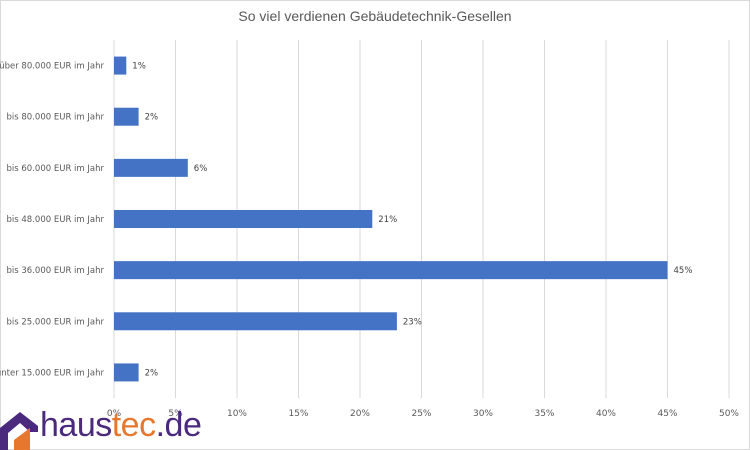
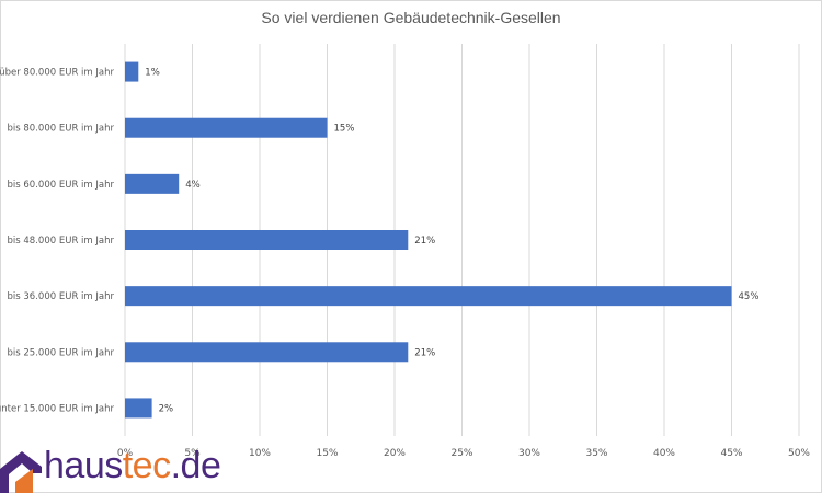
bis 80.000 EUR im Jahr: 2% -> 15%
bis 60.000 EUR im Jahr: 6% -> 4%
bis 25.000 EUR im Jahr: 23% -> 21%
